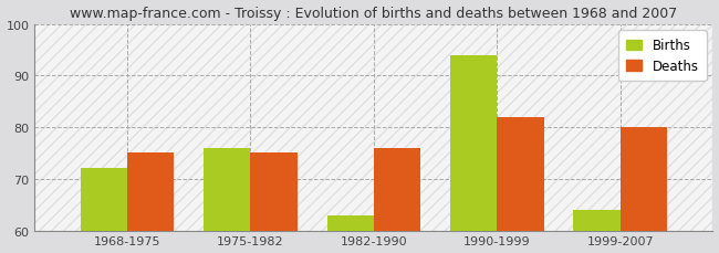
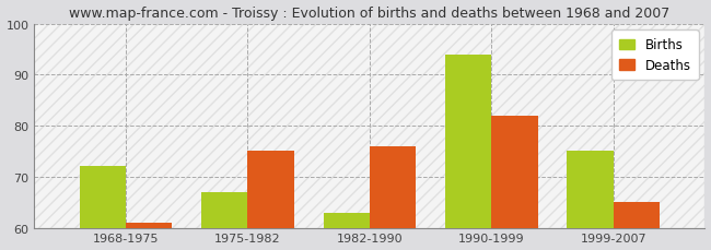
Deaths/1968-1975: 75 -> 61
Births/1975-1982: 76 -> 67
Births/1999-2007: 64 -> 75
Deaths/1999-2007: 80 -> 65
